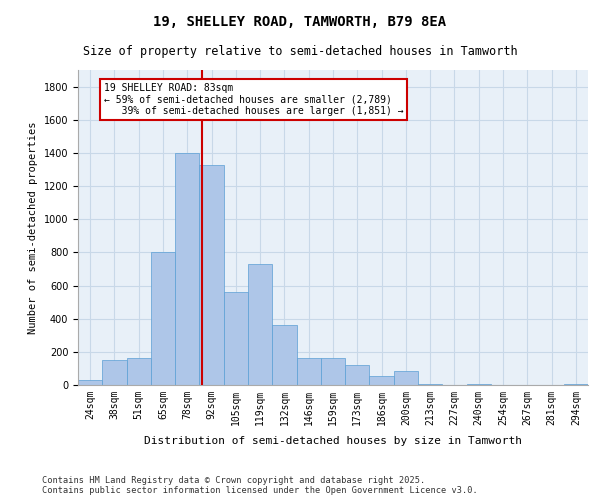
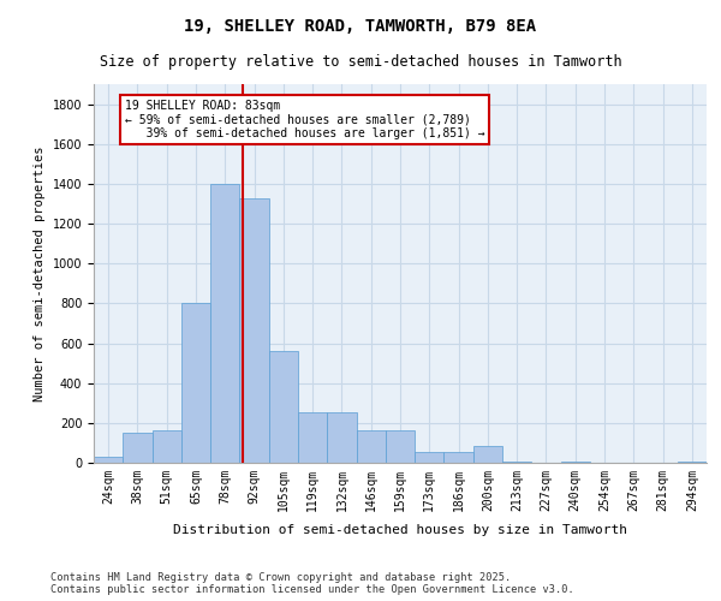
119sqm: 730 -> 260
132sqm: 360 -> 260
173sqm: 120 -> 60
